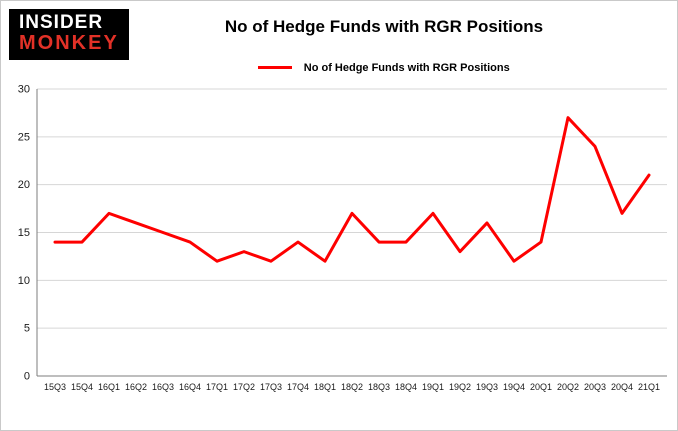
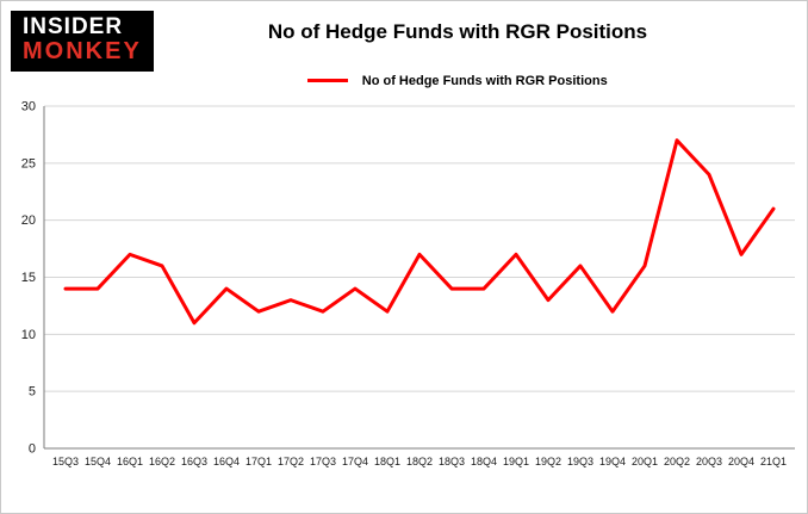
16Q3: 15 -> 11
20Q1: 14 -> 16
